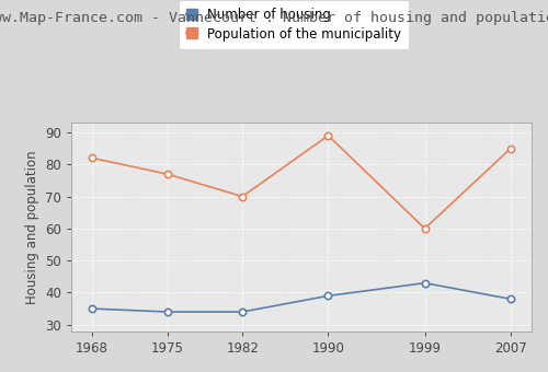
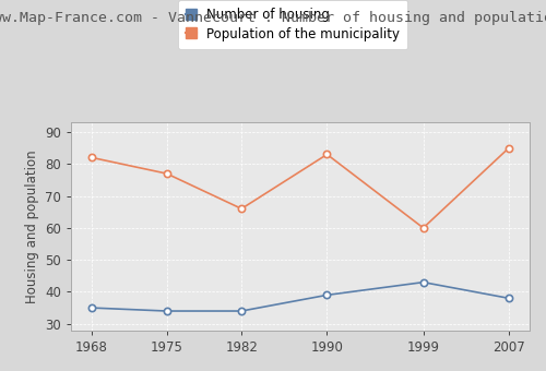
Population of the municipality/1982: 70 -> 66
Population of the municipality/1990: 89 -> 83
